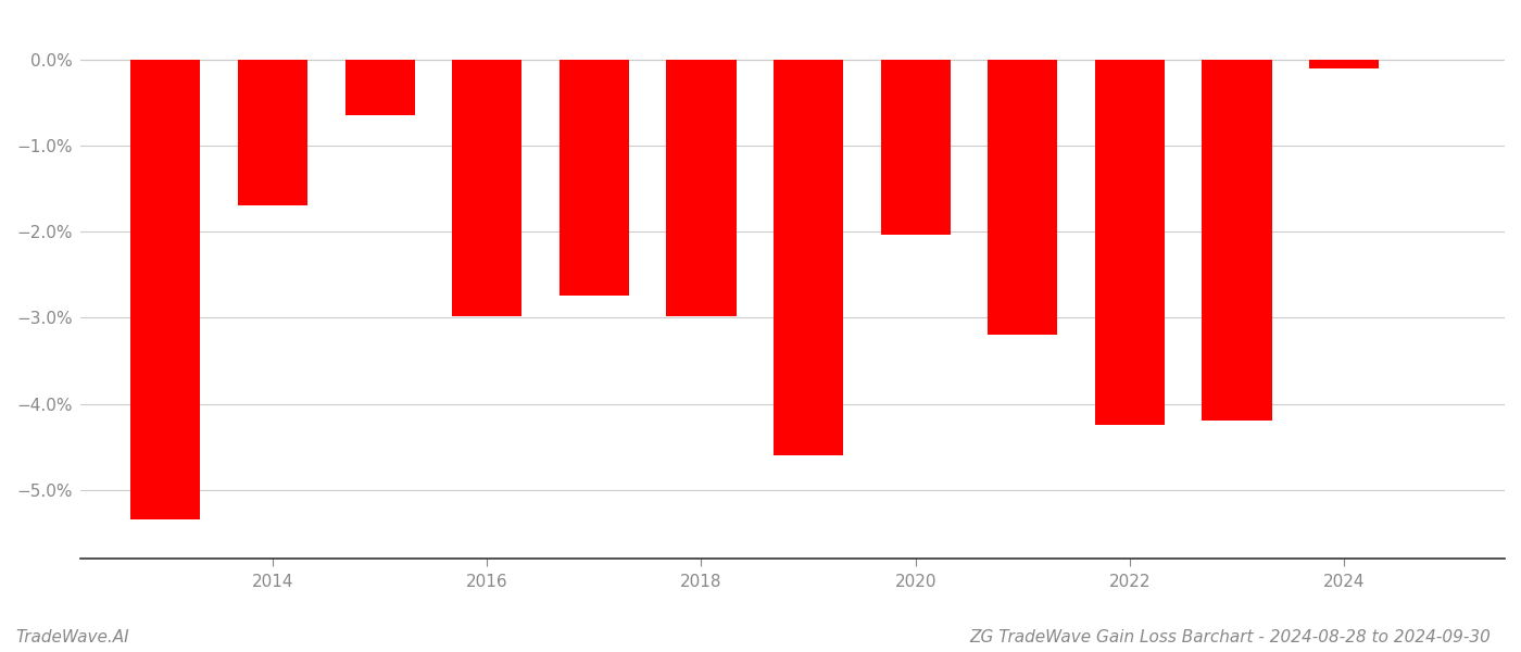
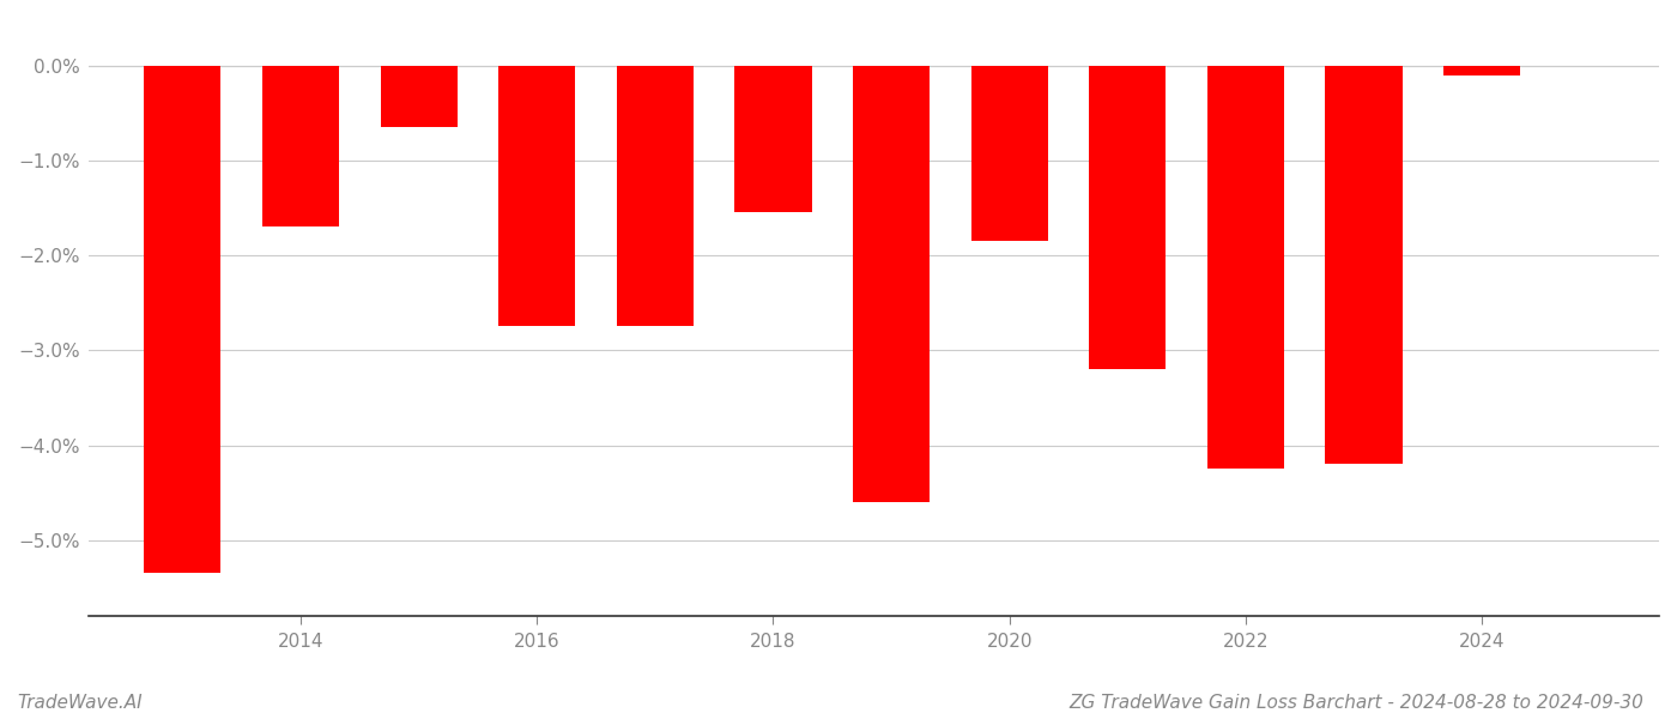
2016: -2.98% -> -2.75%
2018: -2.98% -> -1.55%
2020: -2.04% -> -1.85%
